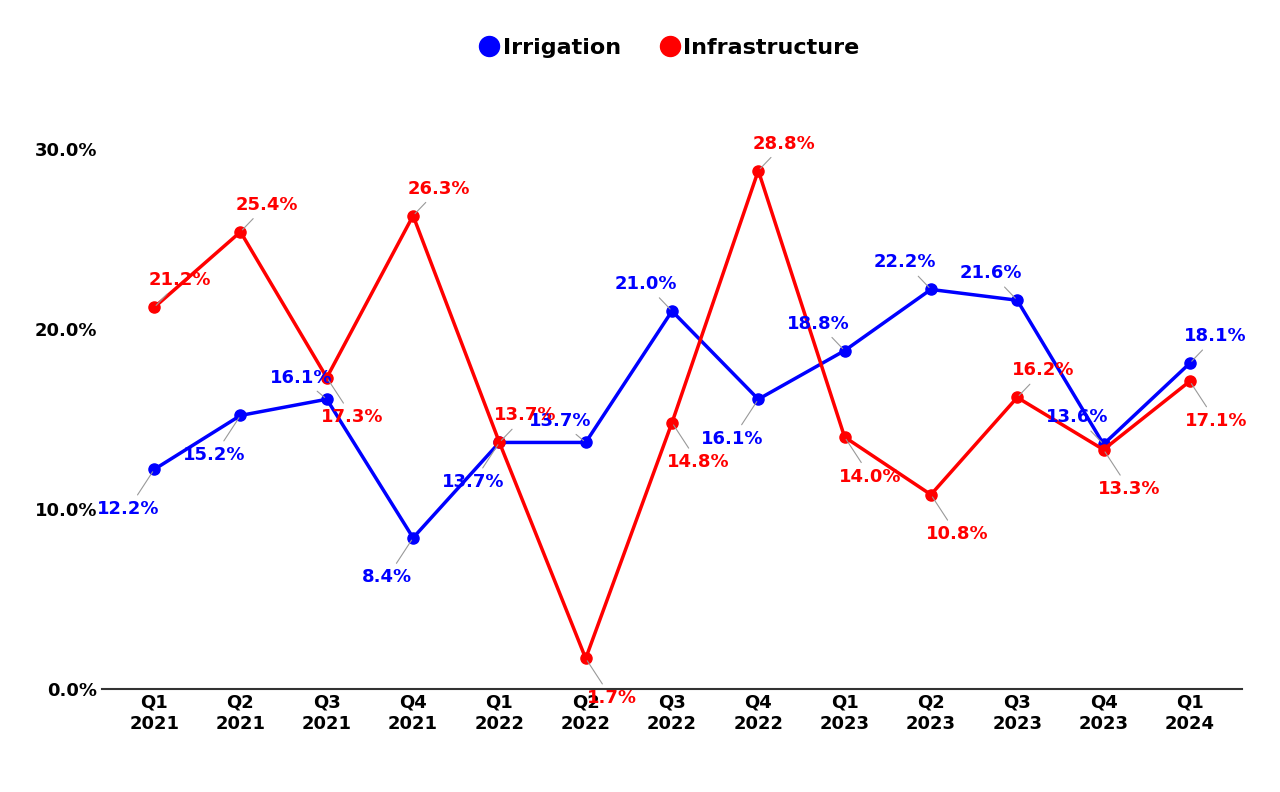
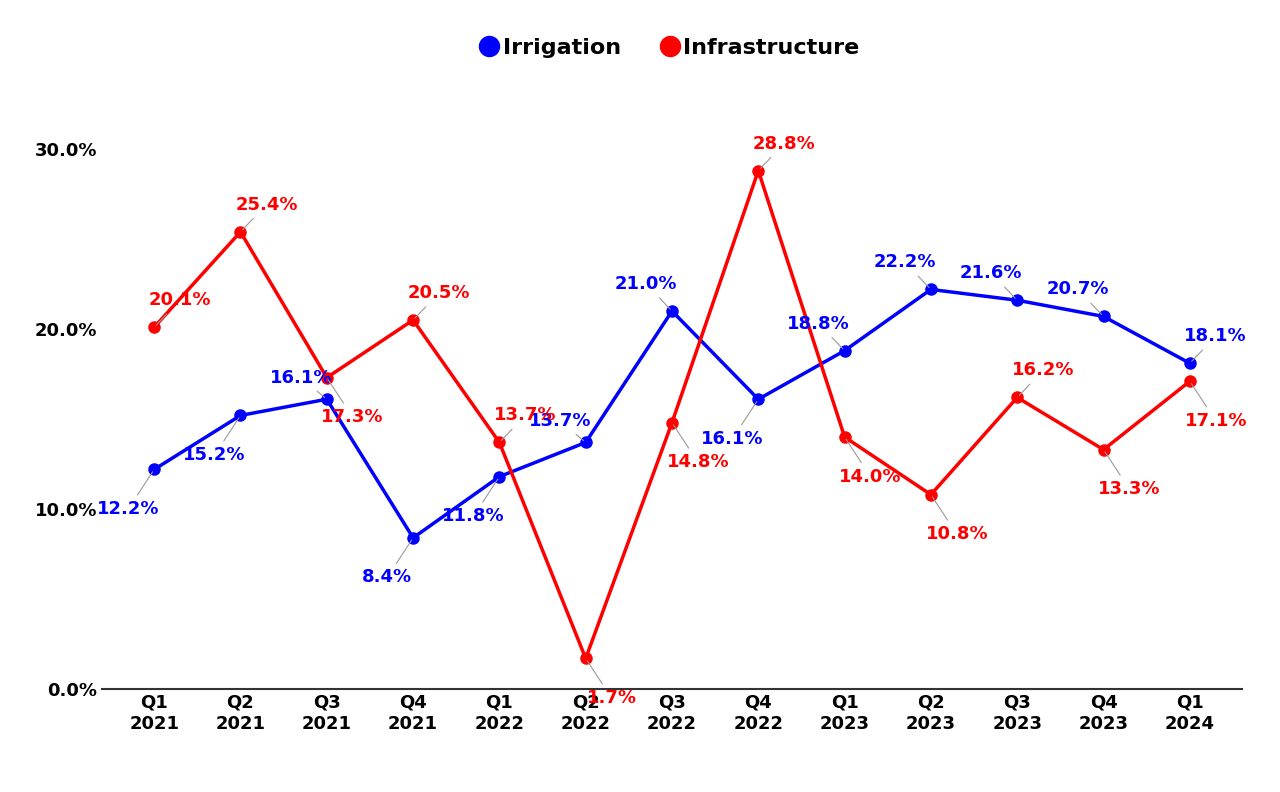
Infrastructure/Q1 2021: 21.2% -> 20.1%
Infrastructure/Q4 2021: 26.3% -> 20.5%
Irrigation/Q1 2022: 13.7% -> 11.8%
Irrigation/Q4 2023: 13.6% -> 20.7%
